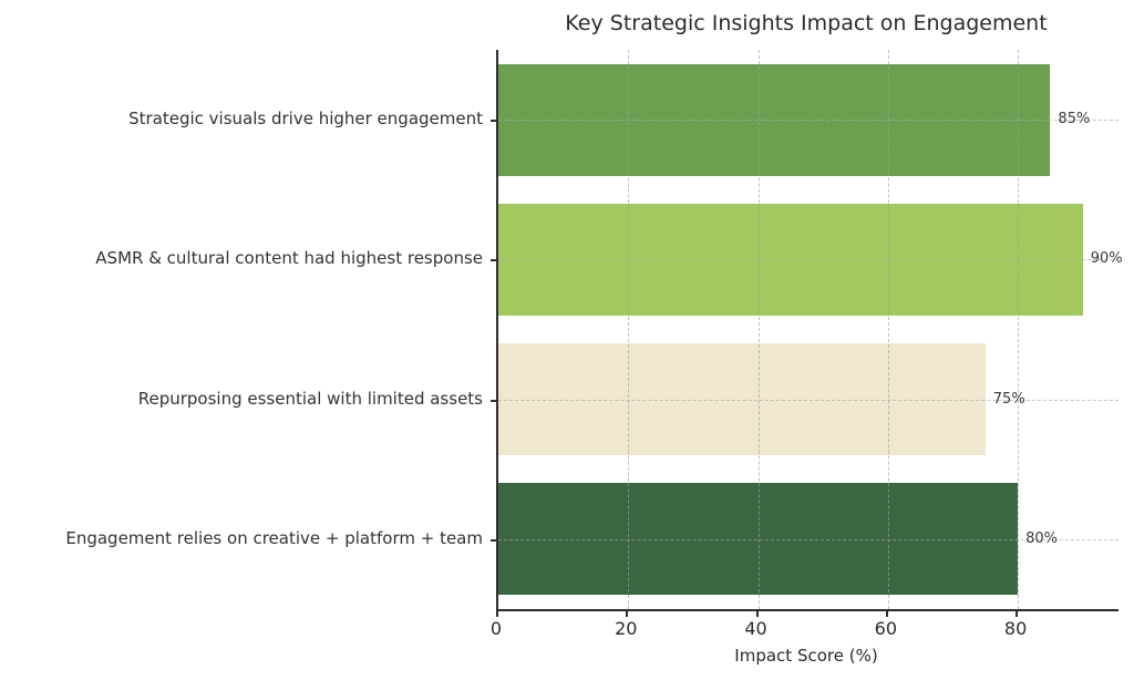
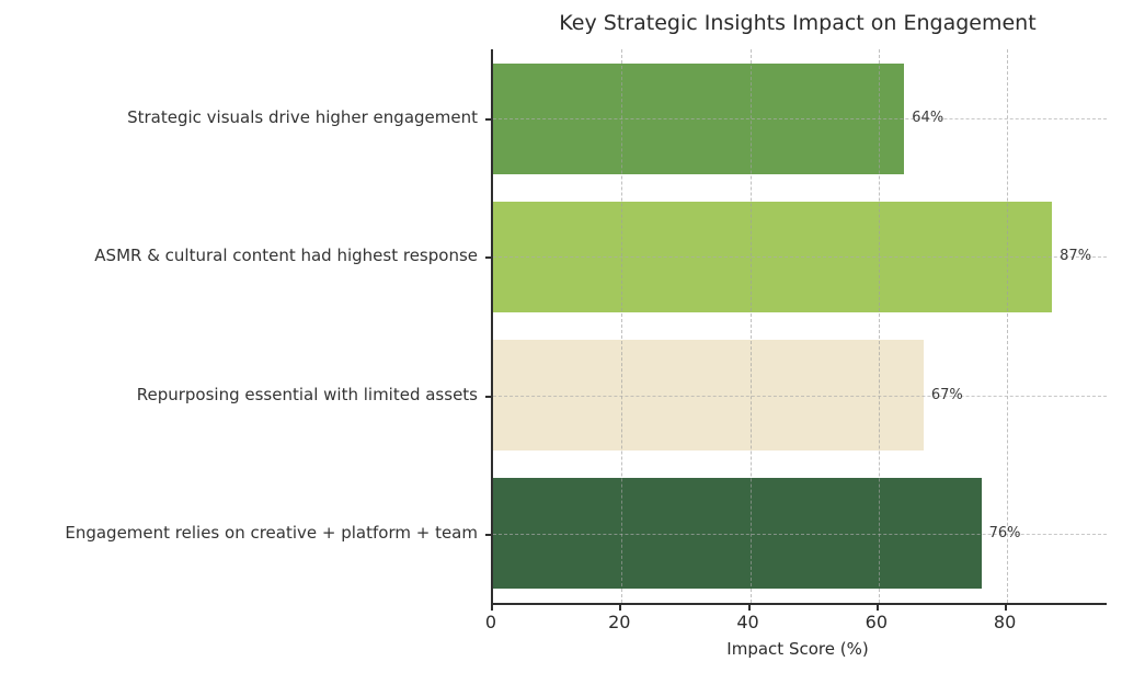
Strategic visuals drive higher engagement: 85% -> 64%
ASMR & cultural content had highest response: 90% -> 87%
Repurposing essential with limited assets: 75% -> 67%
Engagement relies on creative + platform + team: 80% -> 76%
